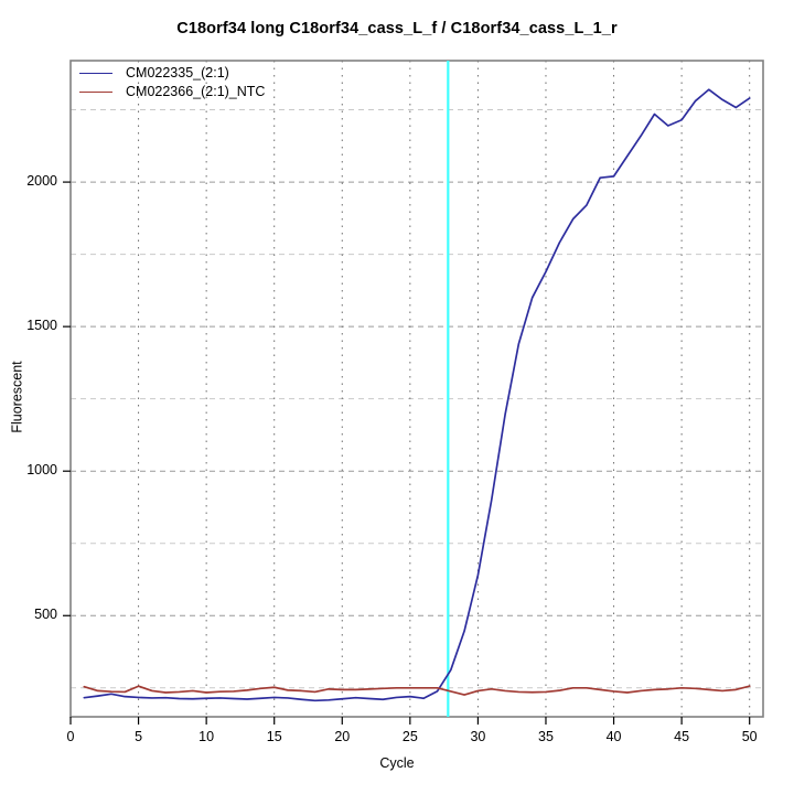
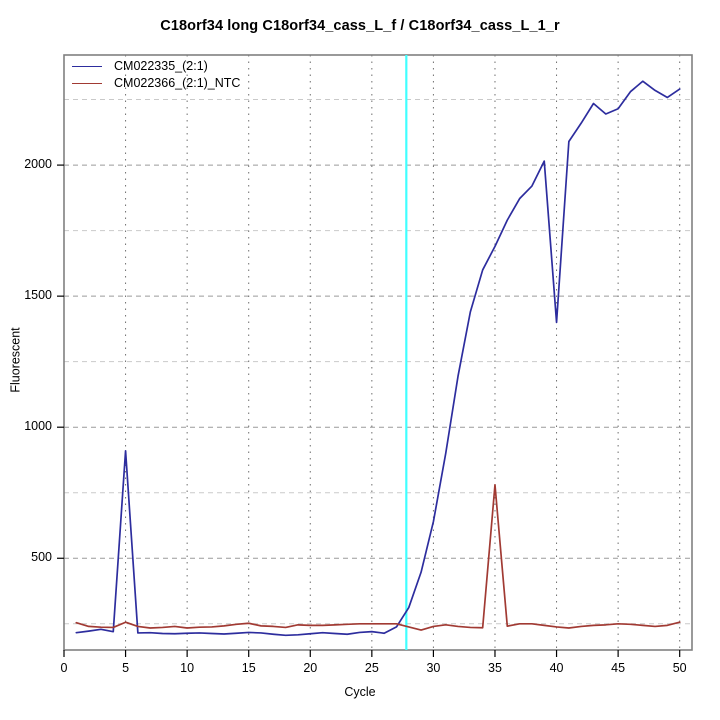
CM022335_(2:1)/5: 220 -> 910
CM022366_(2:1)_NTC/35: 240 -> 780
CM022335_(2:1)/40: 2020 -> 1400
